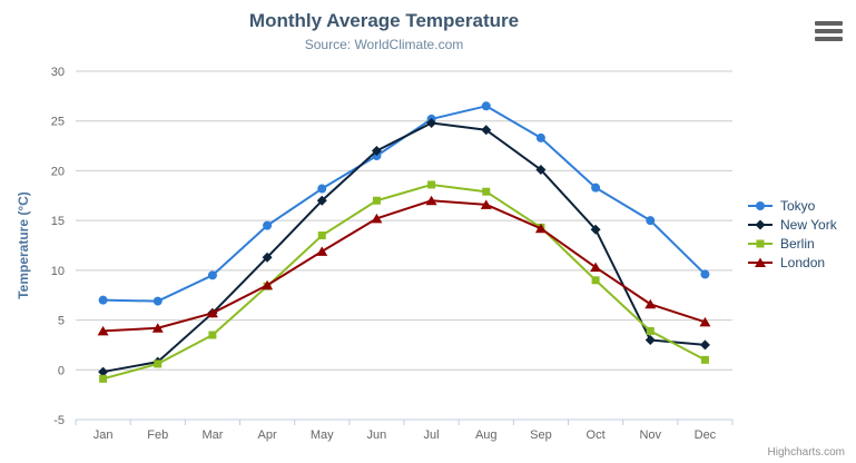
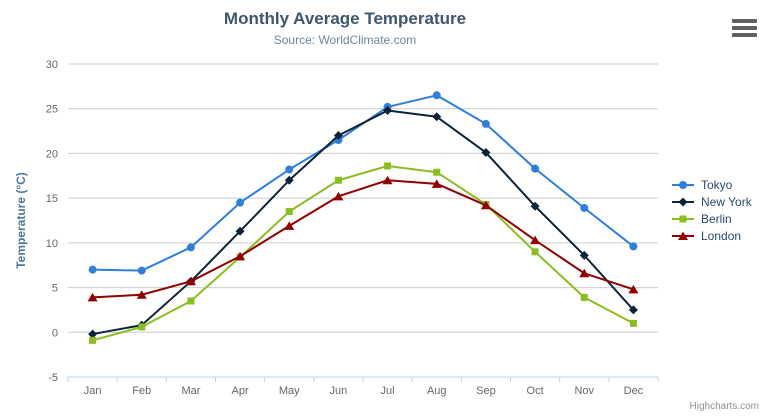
Tokyo/Nov: 15 -> 14
New York/Nov: 3 -> 9
